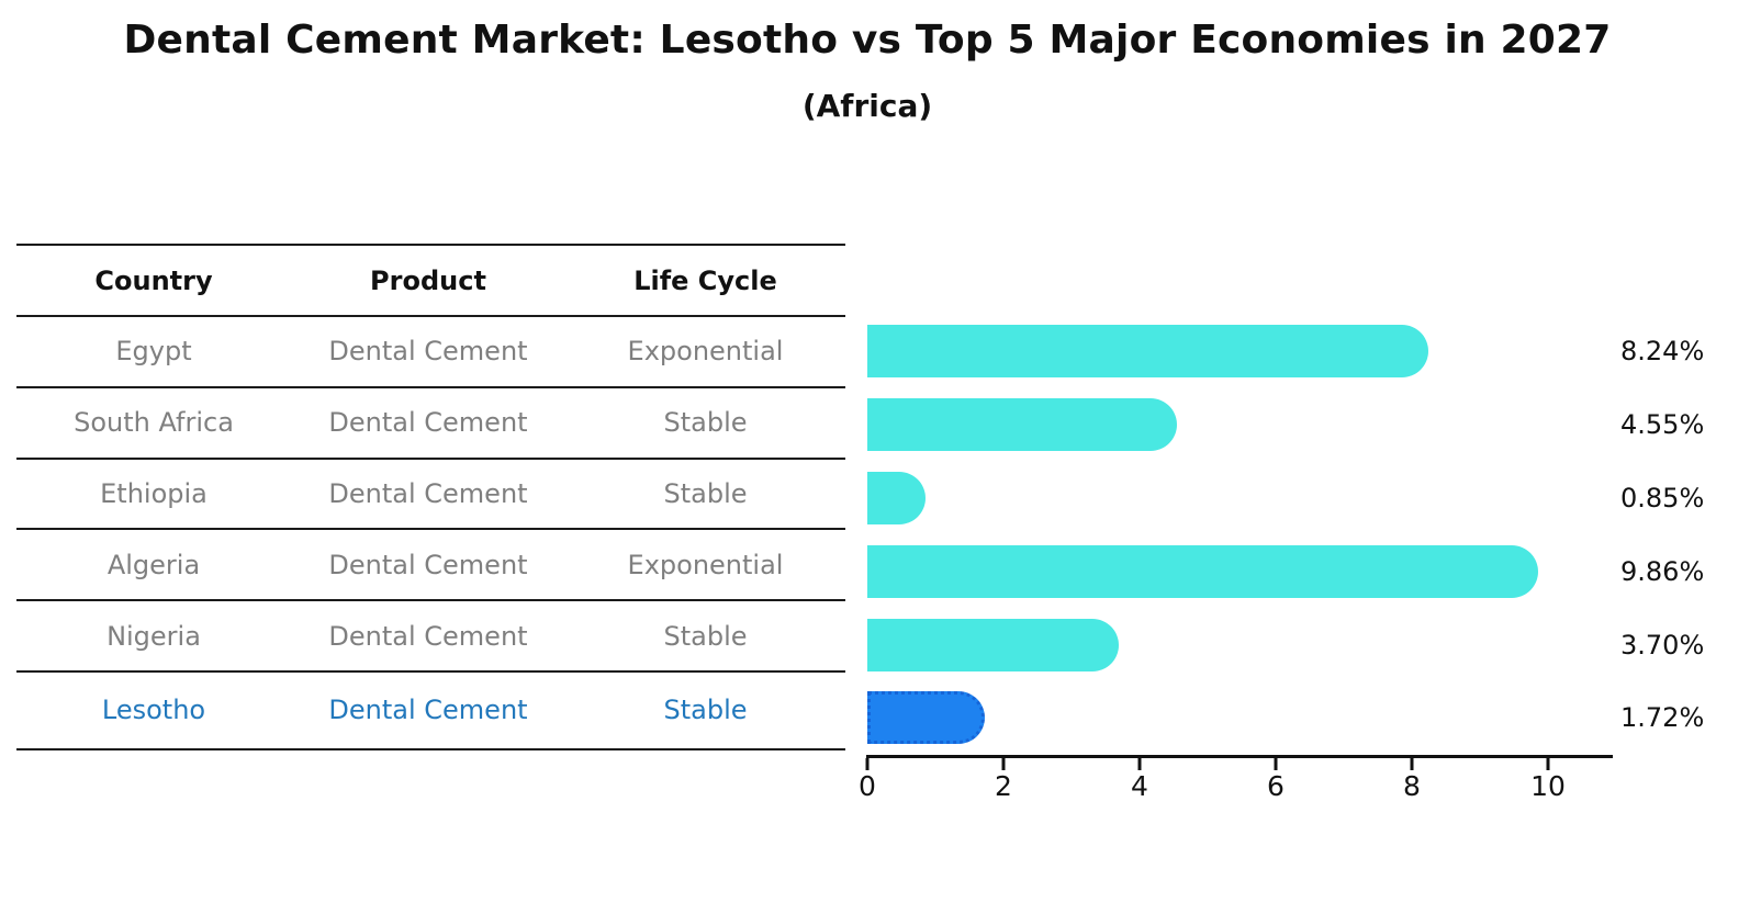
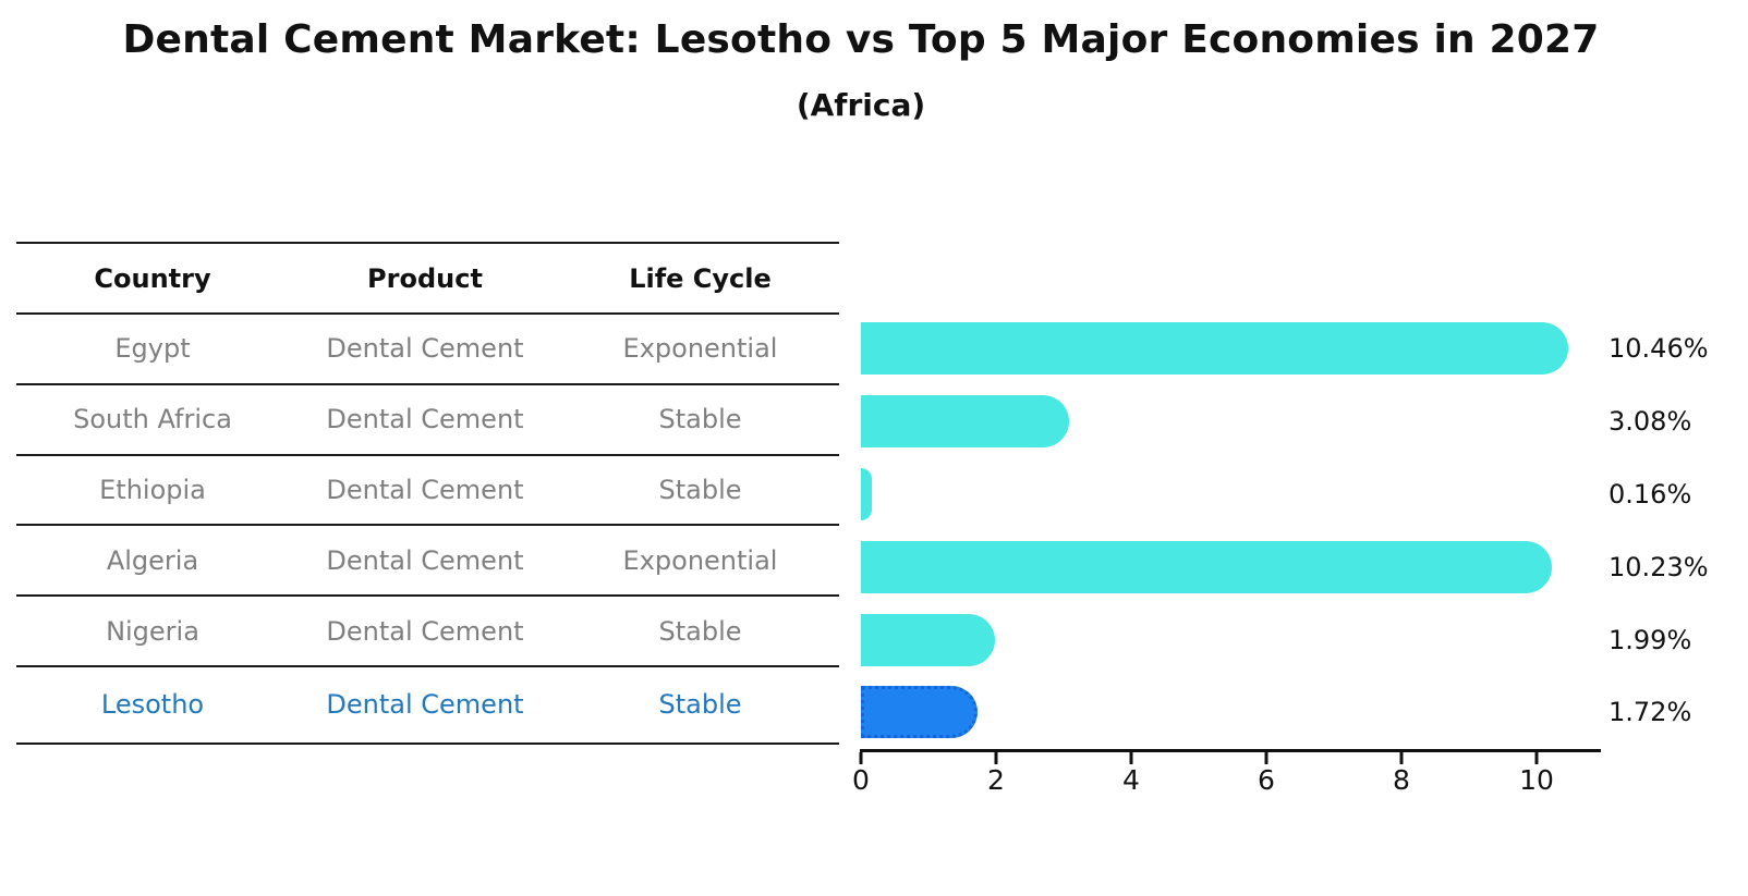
Egypt: 8.24% -> 10.46%
South Africa: 4.55% -> 3.08%
Ethiopia: 0.85% -> 0.16%
Algeria: 9.86% -> 10.23%
Nigeria: 3.70% -> 1.99%
